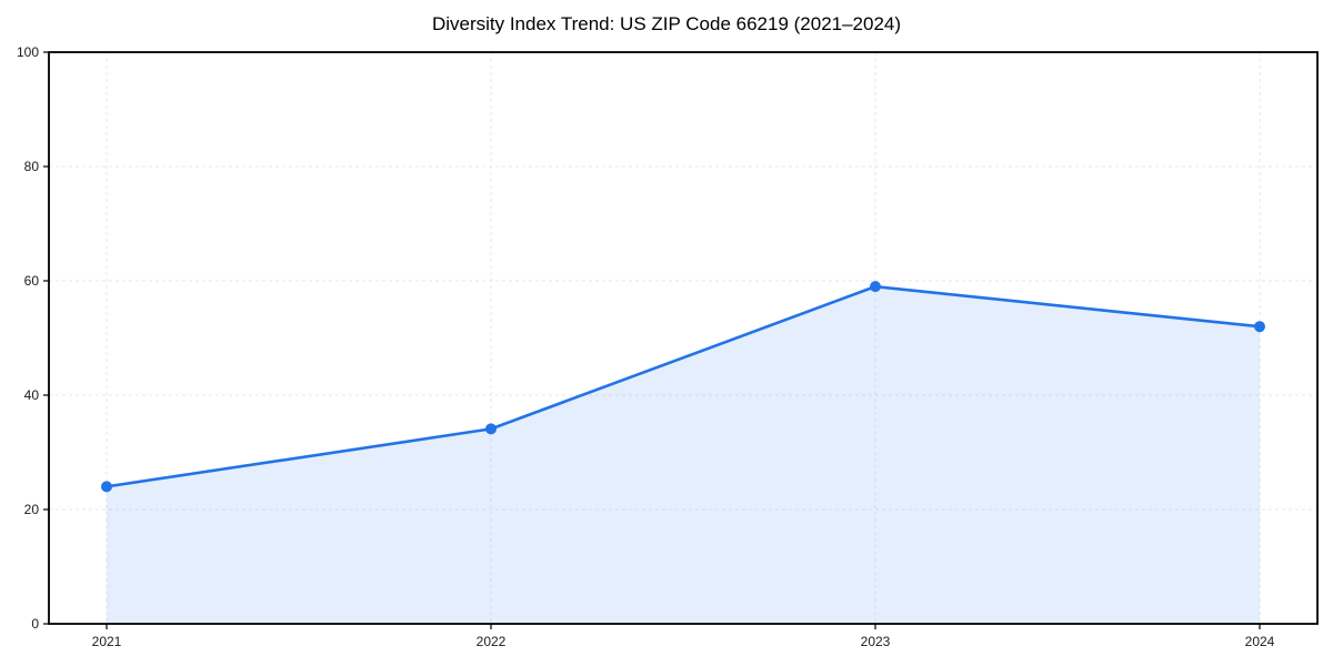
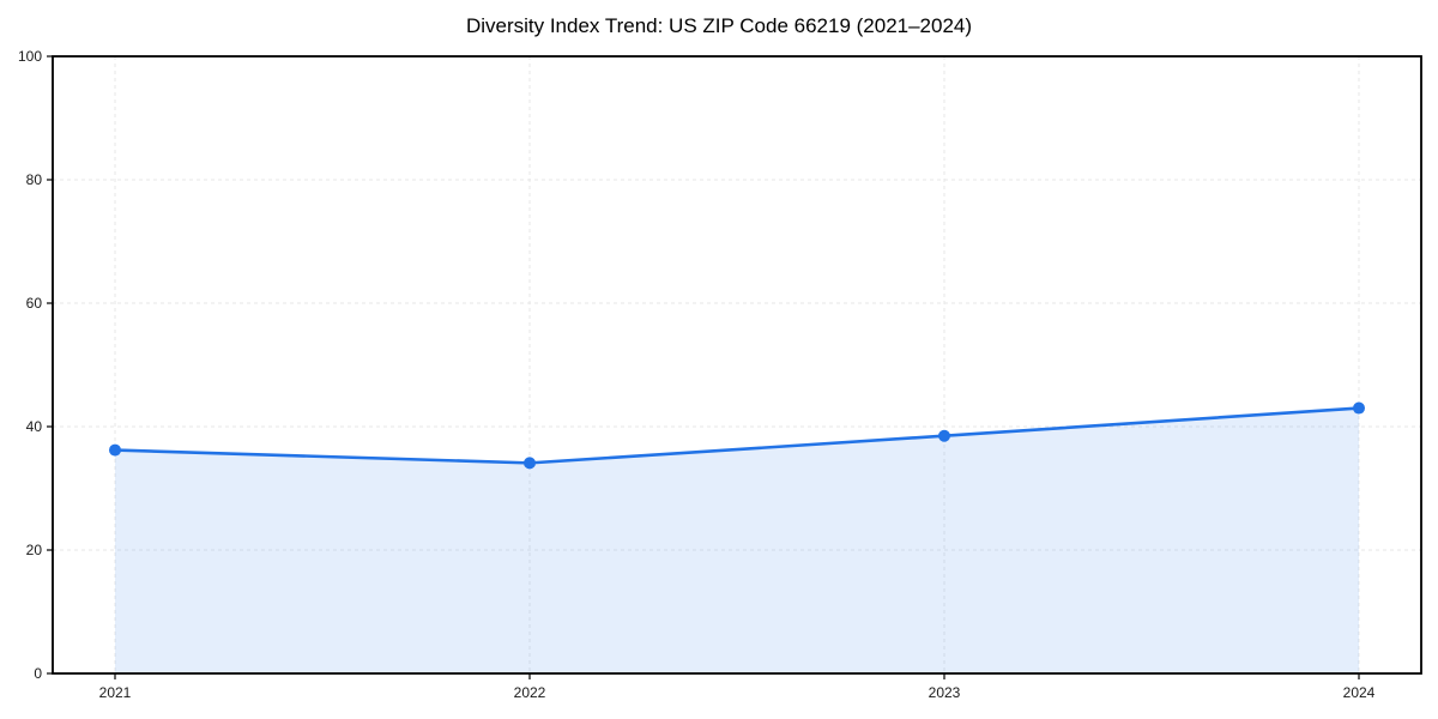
2021: 24 -> 36
2023: 59 -> 38
2024: 52 -> 43
